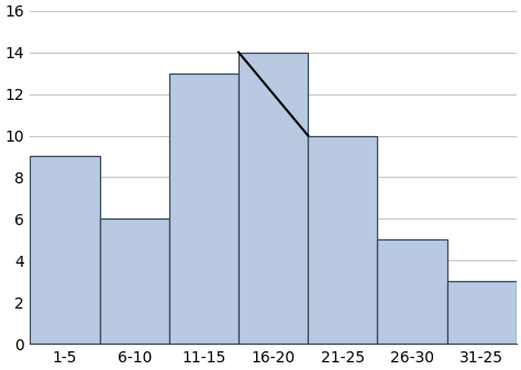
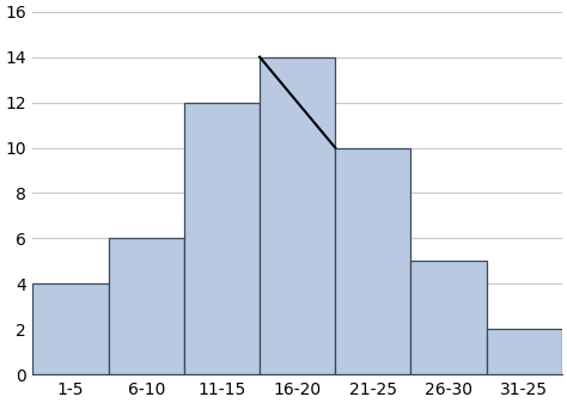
1-5: 9 -> 4
11-15: 13 -> 12
31-25: 3 -> 2
